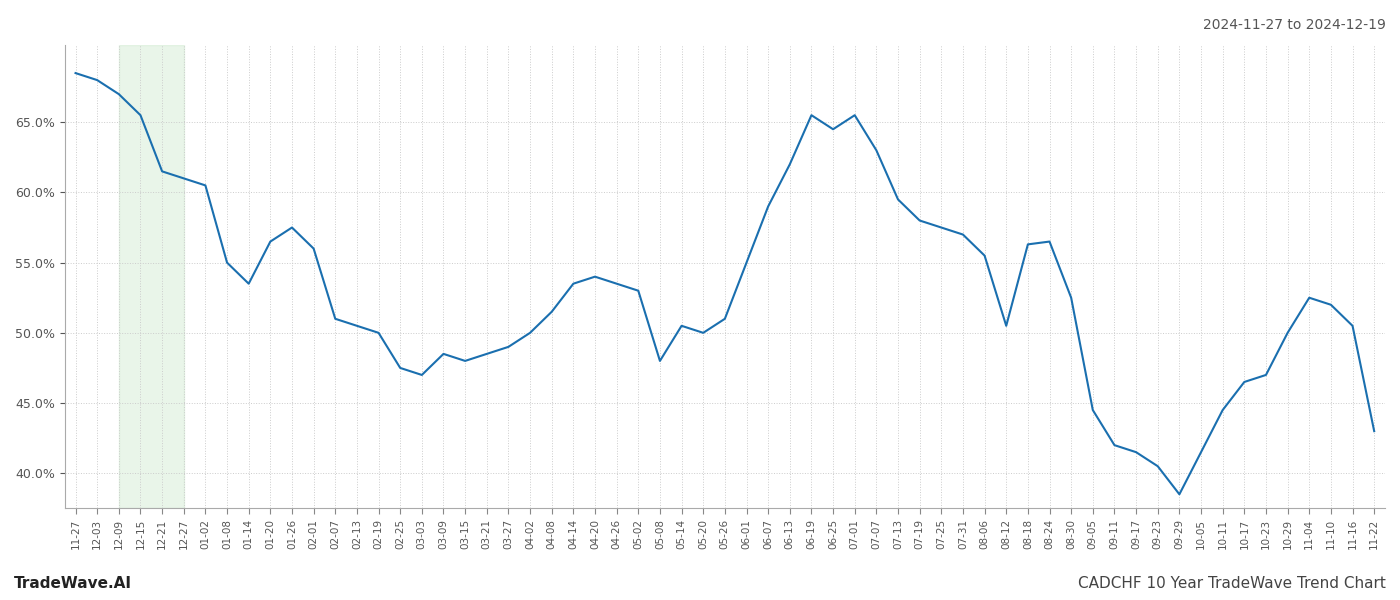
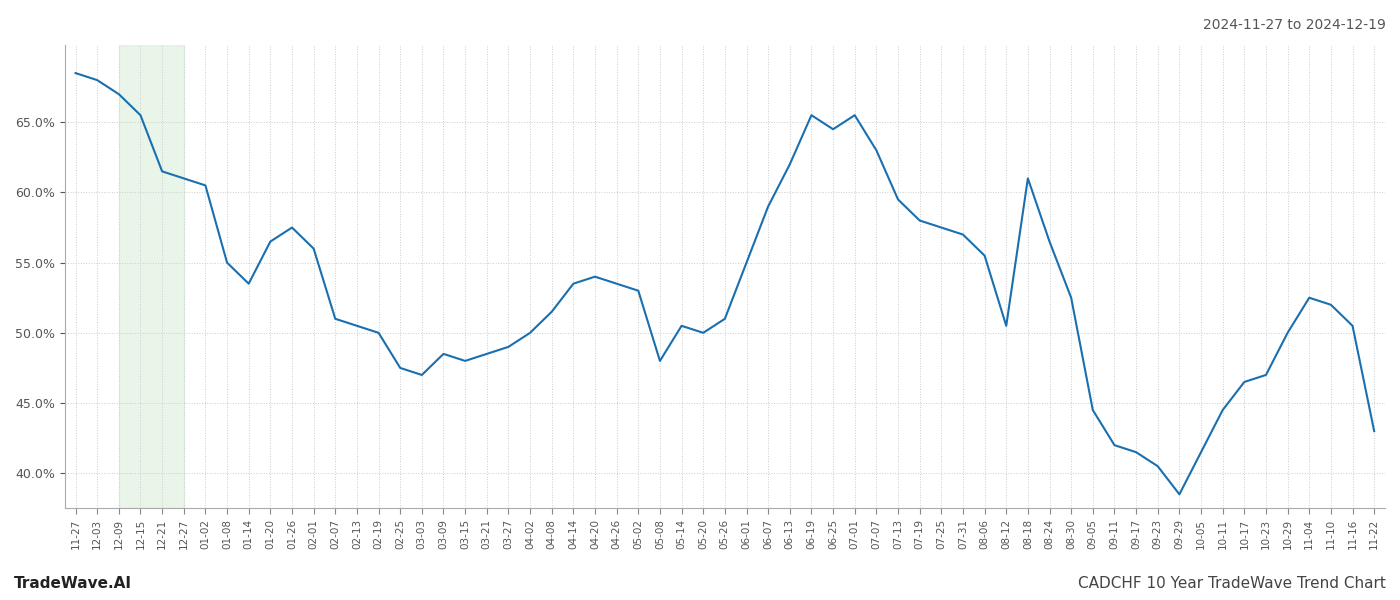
08-18: 56.3% -> 61.0%
